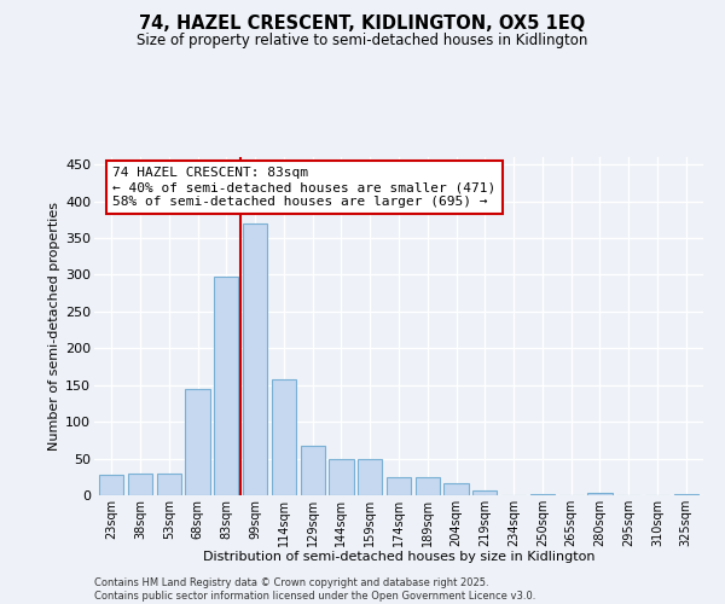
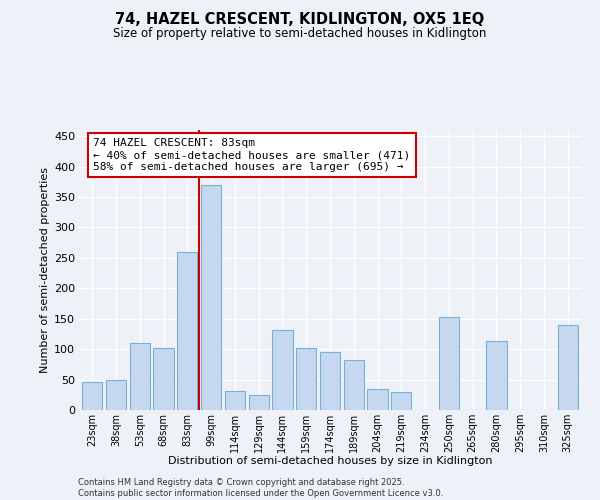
23sqm: 28 -> 46
38sqm: 29 -> 50
53sqm: 30 -> 110
68sqm: 145 -> 102
83sqm: 298 -> 260
114sqm: 157 -> 32
129sqm: 68 -> 24
144sqm: 49 -> 132
159sqm: 49 -> 102
174sqm: 25 -> 96
189sqm: 25 -> 82
204sqm: 16 -> 34
219sqm: 7 -> 30
250sqm: 2 -> 152
280sqm: 3 -> 114
325sqm: 2 -> 140
